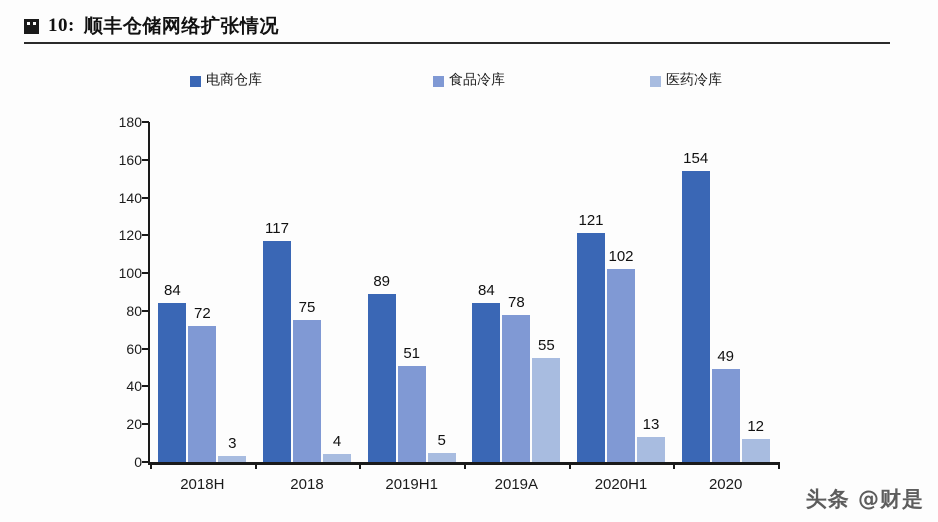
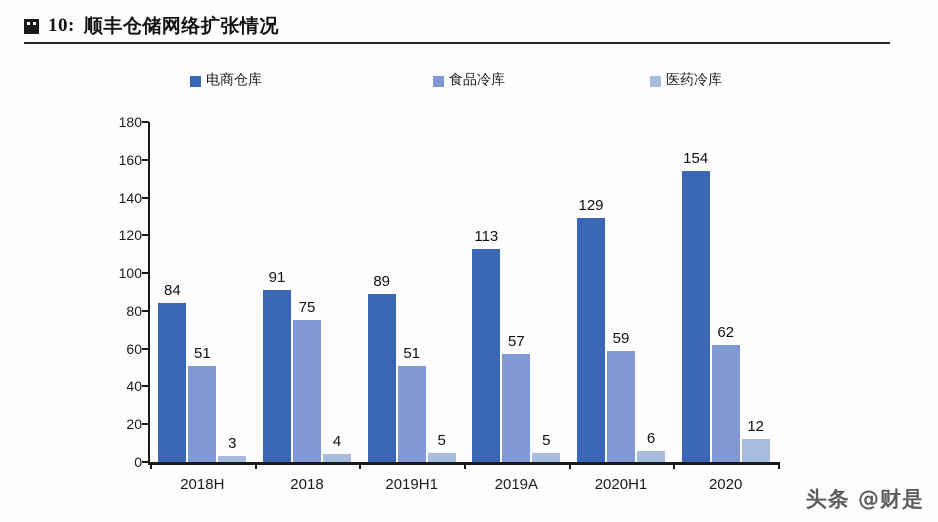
食品冷库/2018H: 72 -> 51
电商仓库/2018: 117 -> 91
电商仓库/2019A: 84 -> 113
食品冷库/2019A: 78 -> 57
医药冷库/2019A: 55 -> 5
电商仓库/2020H1: 121 -> 129
食品冷库/2020H1: 102 -> 59
医药冷库/2020H1: 13 -> 6
食品冷库/2020: 49 -> 62
